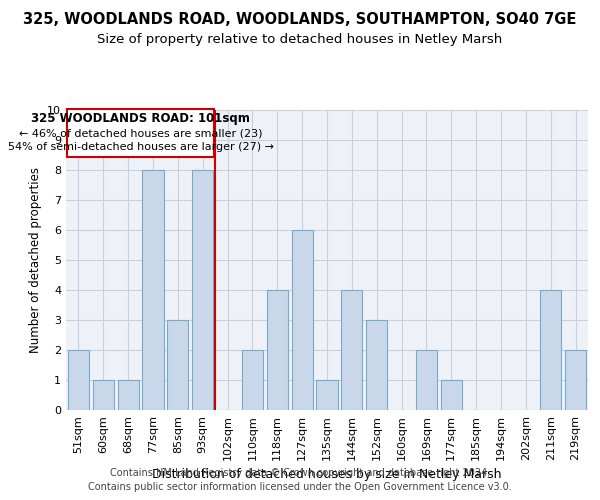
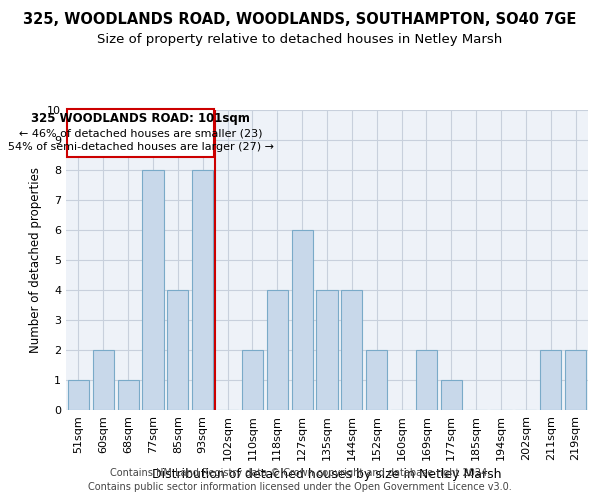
51sqm: 2 -> 1
60sqm: 1 -> 2
85sqm: 3 -> 4
135sqm: 1 -> 4
152sqm: 3 -> 2
211sqm: 4 -> 2
